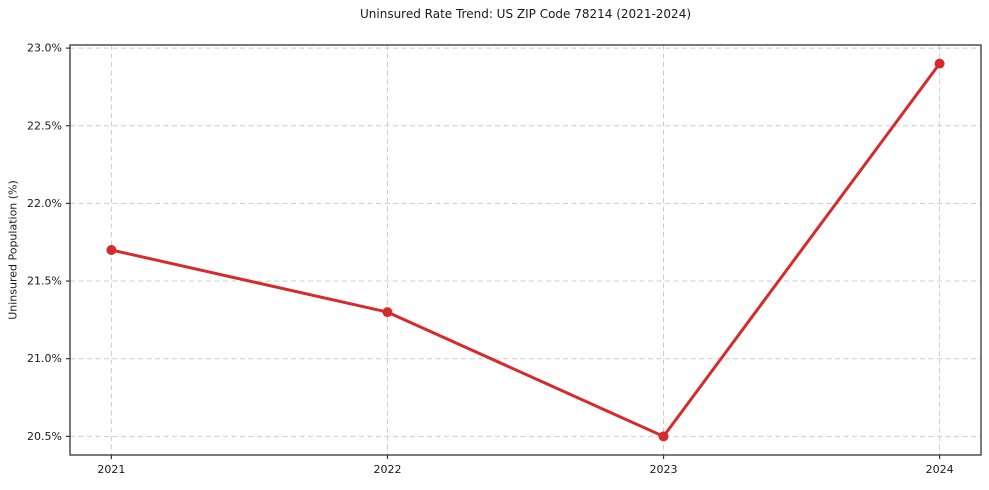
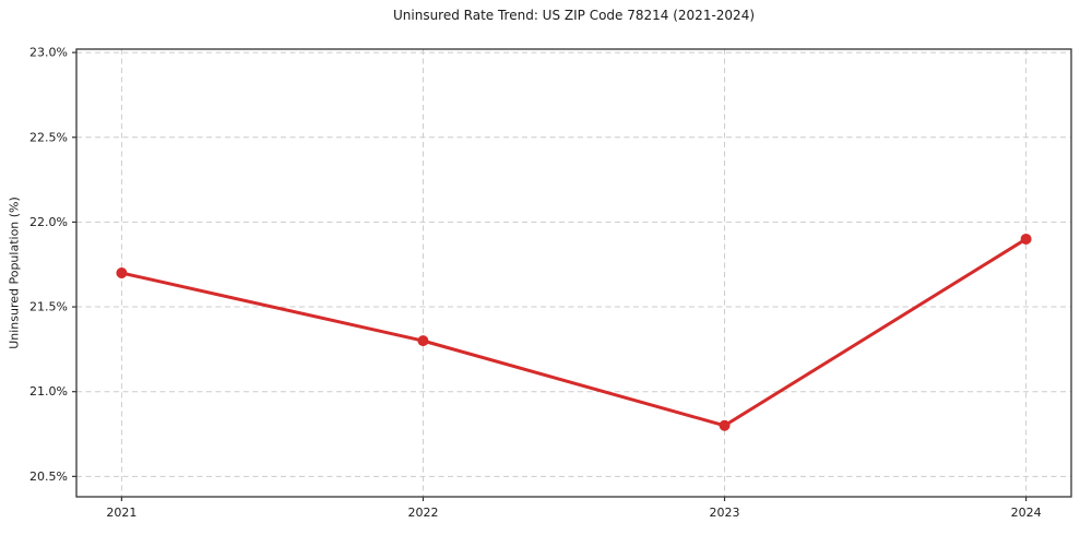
2023: 20.5% -> 20.8%
2024: 22.9% -> 21.9%
